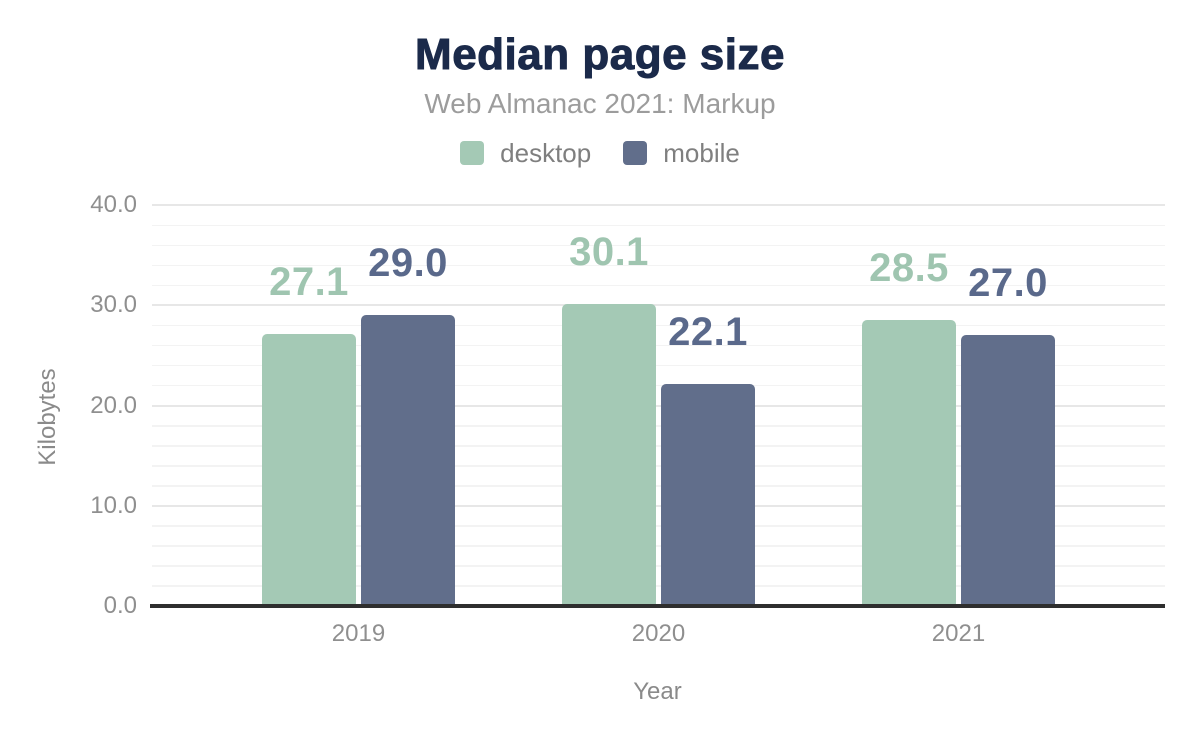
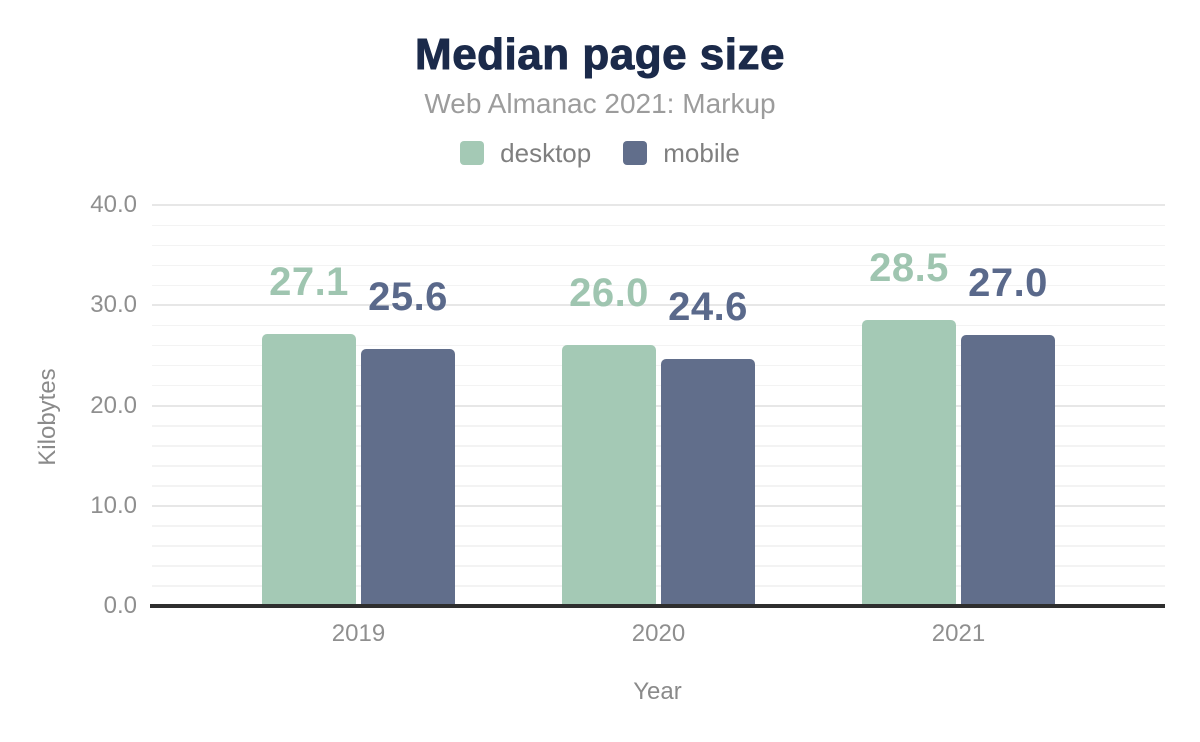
mobile/2019: 29.0 -> 25.6
desktop/2020: 30.1 -> 26.0
mobile/2020: 22.1 -> 24.6
